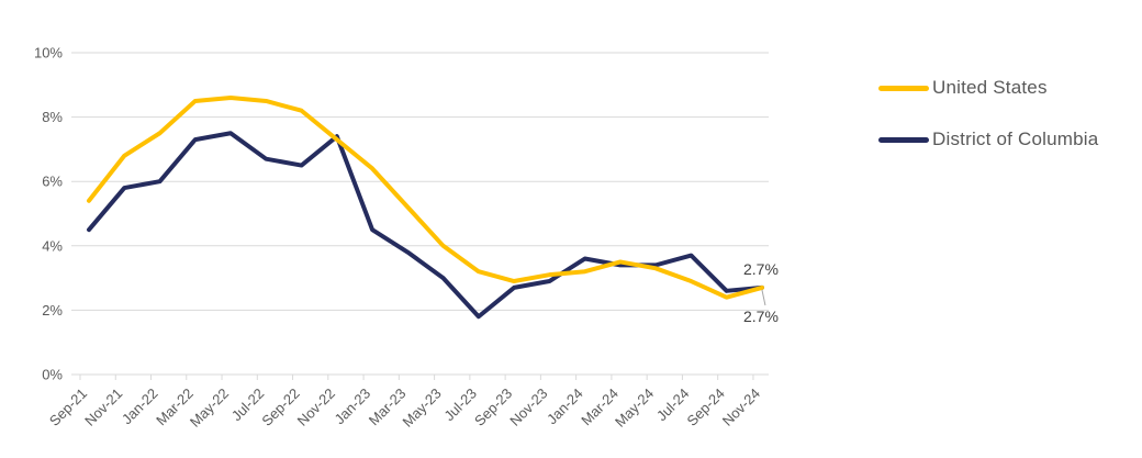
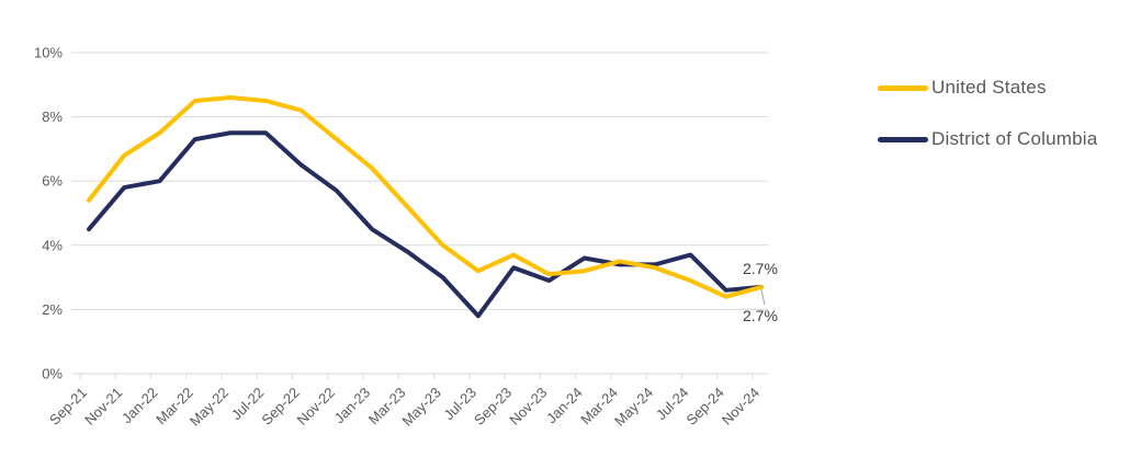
District of Columbia/Jul-22: 6.7% -> 7.5%
District of Columbia/Nov-22: 7.4% -> 5.7%
United States/Sep-23: 2.9% -> 3.7%
District of Columbia/Sep-23: 2.7% -> 3.3%
